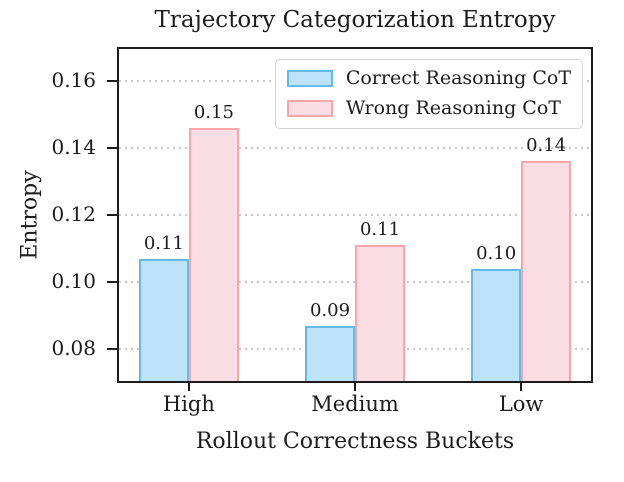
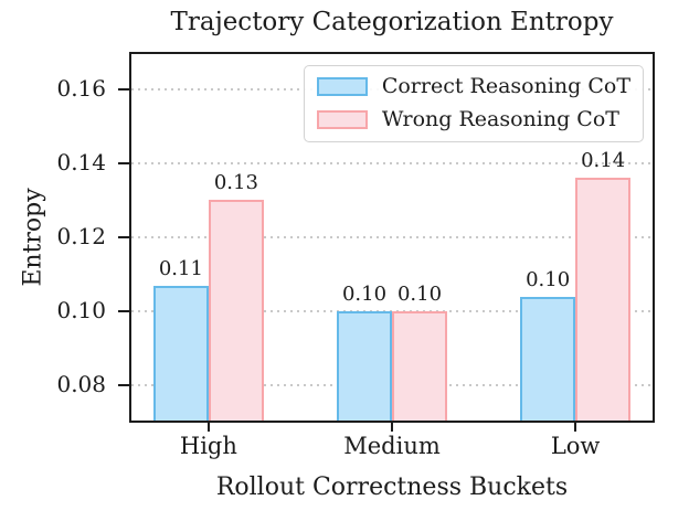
Wrong Reasoning CoT/High: 0.15 -> 0.13
Correct Reasoning CoT/Medium: 0.09 -> 0.10
Wrong Reasoning CoT/Medium: 0.11 -> 0.10
